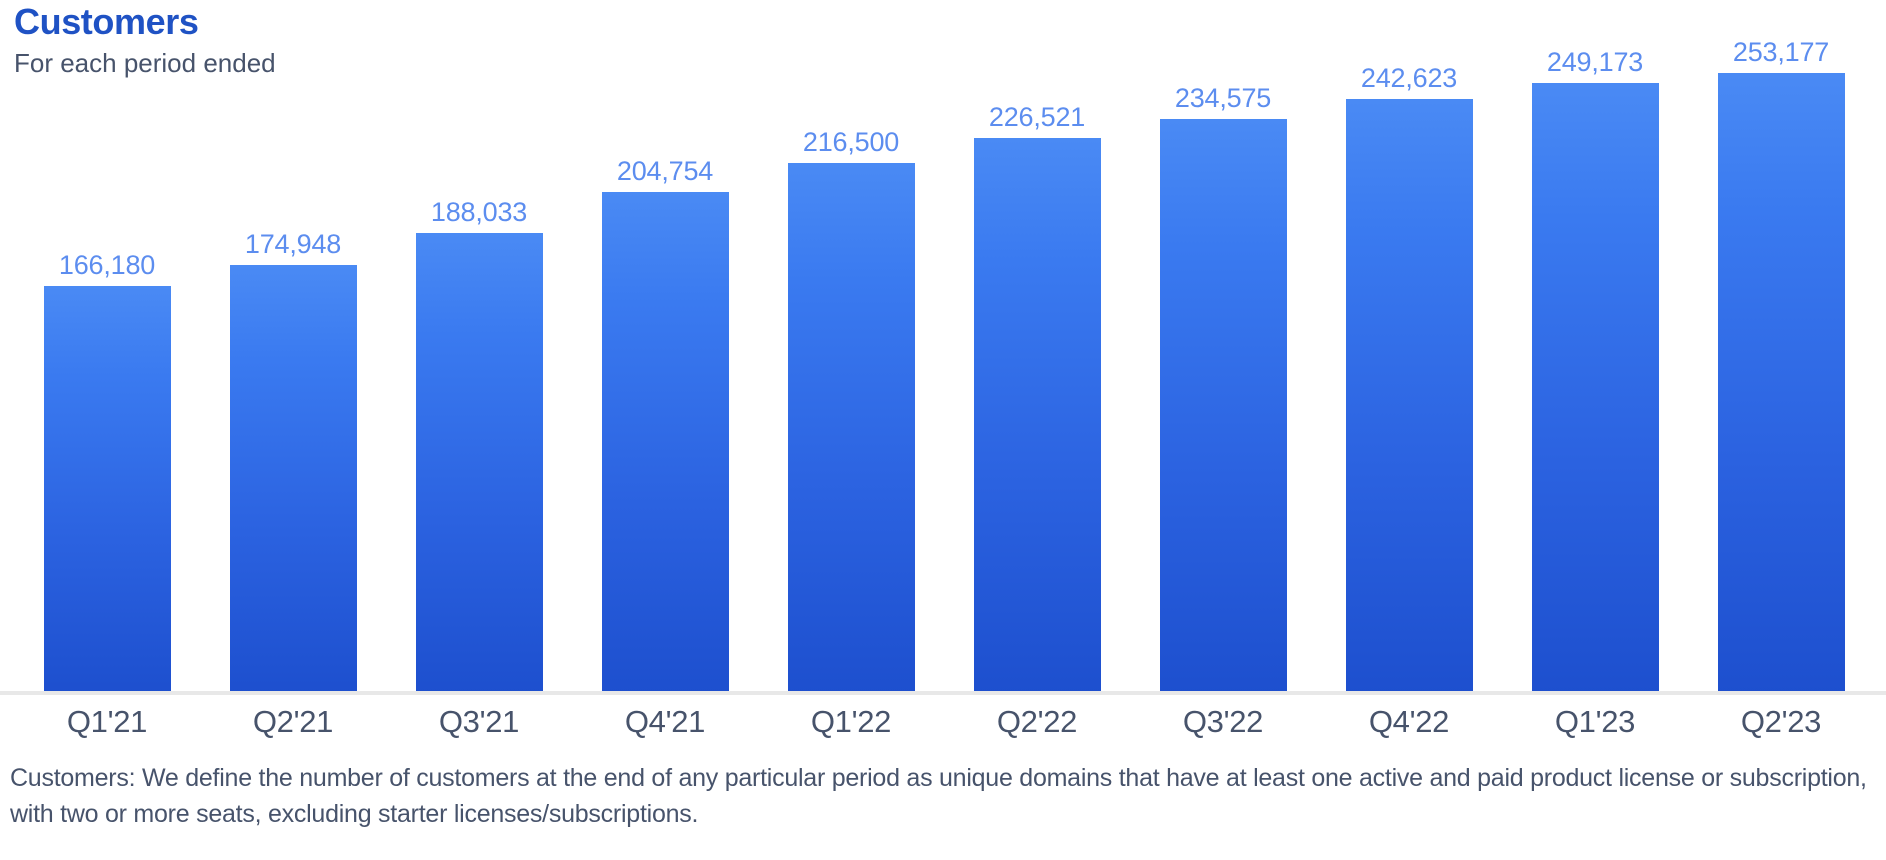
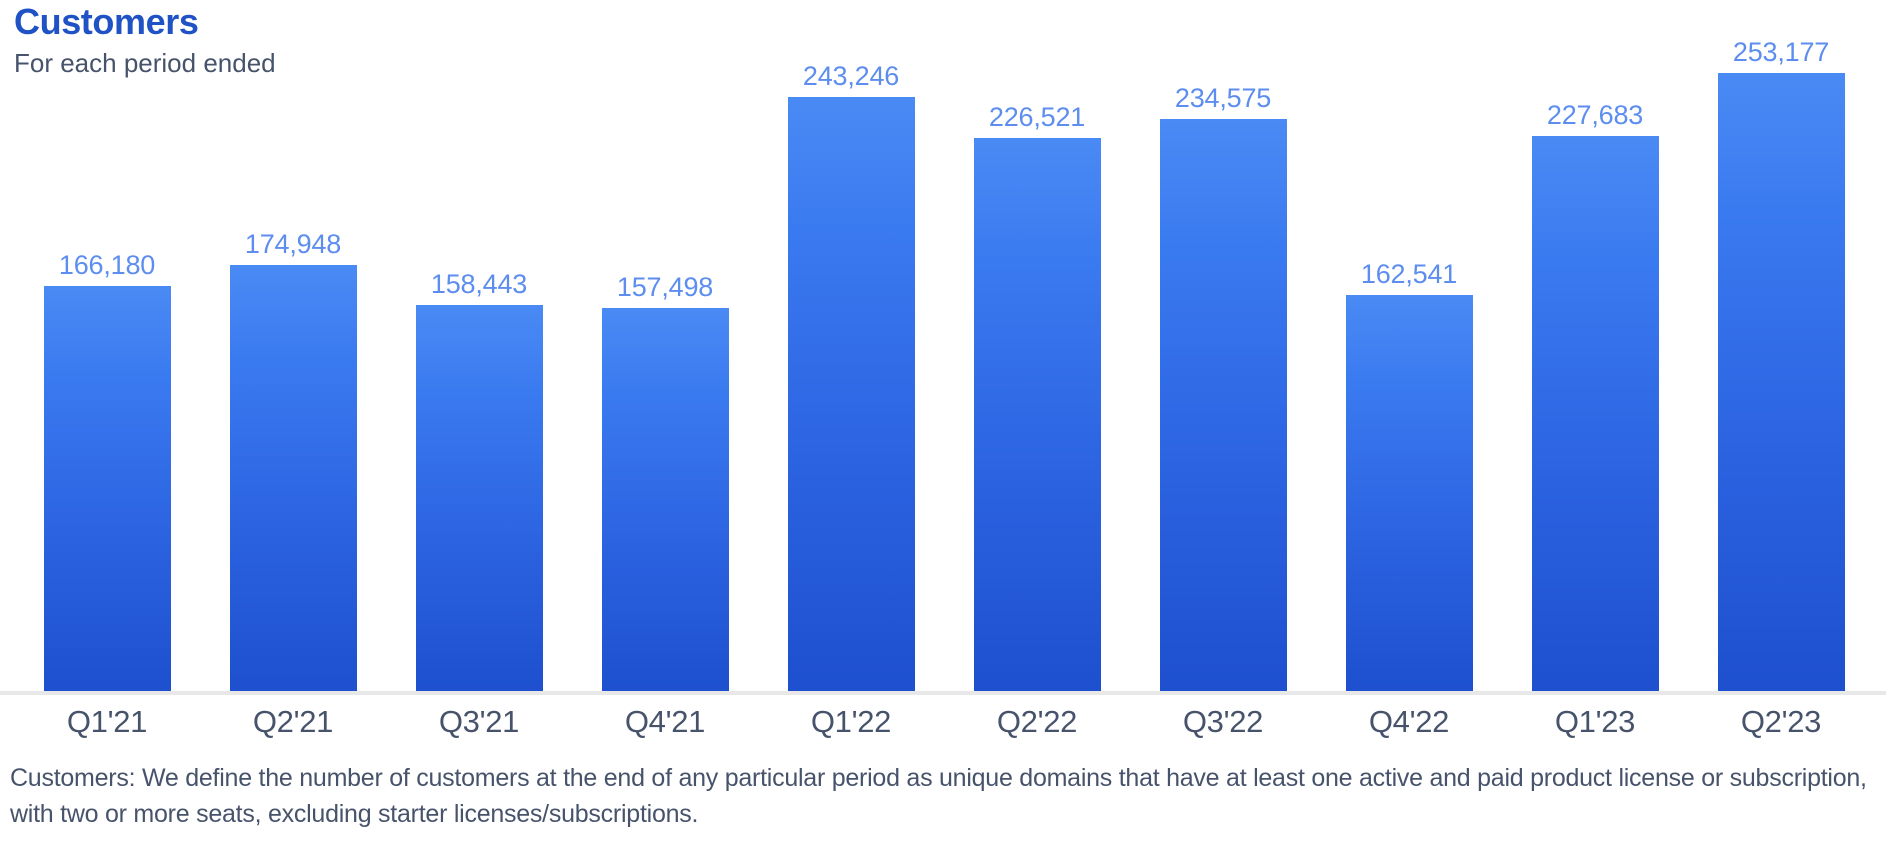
Q3'21: 188,033 -> 158,443
Q4'21: 204,754 -> 157,498
Q1'22: 216,500 -> 243,246
Q4'22: 242,623 -> 162,541
Q1'23: 249,173 -> 227,683
